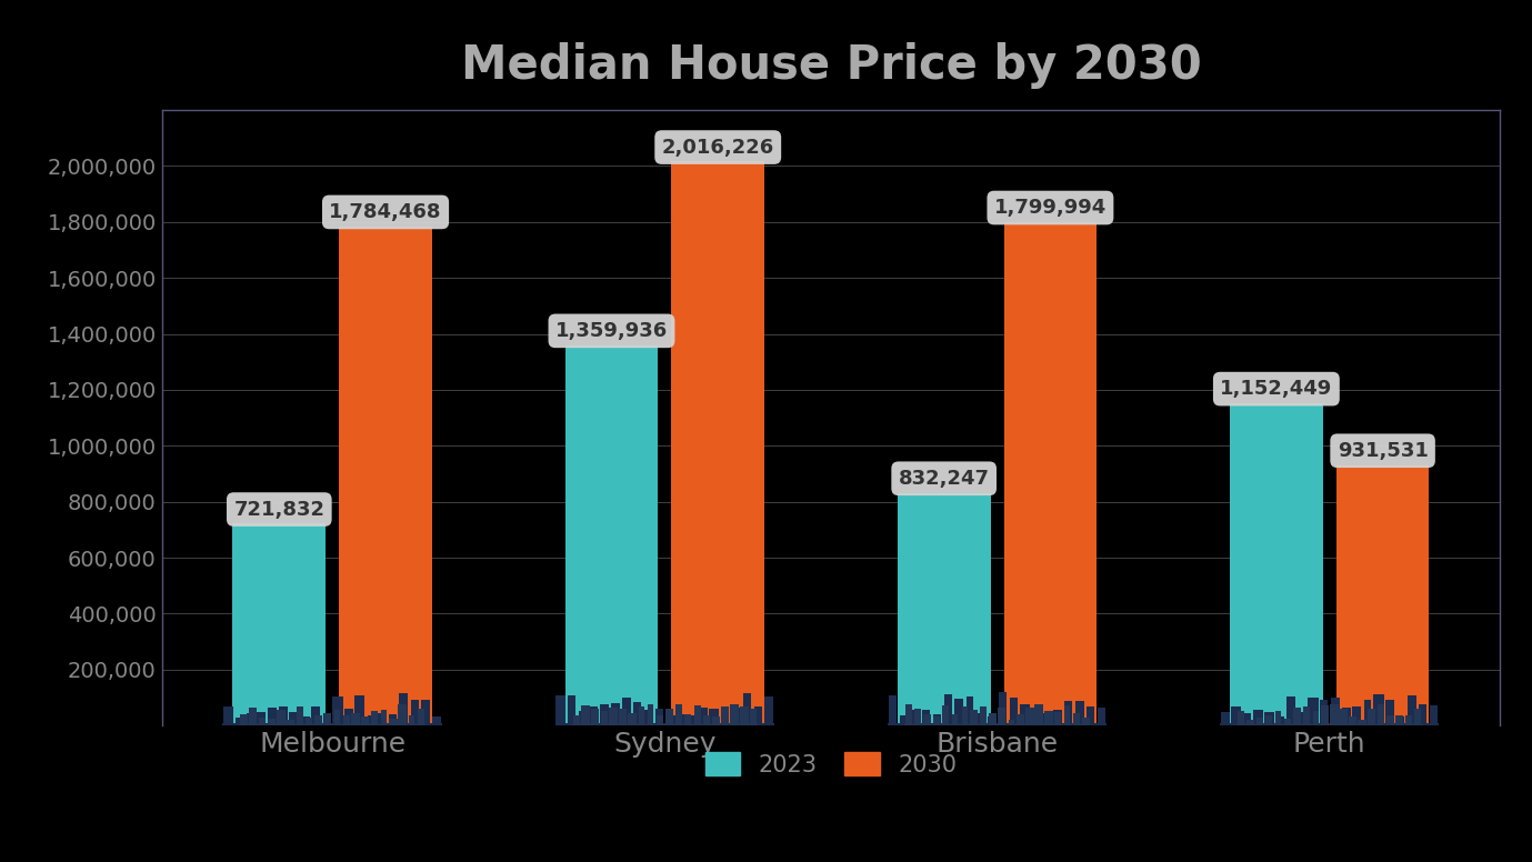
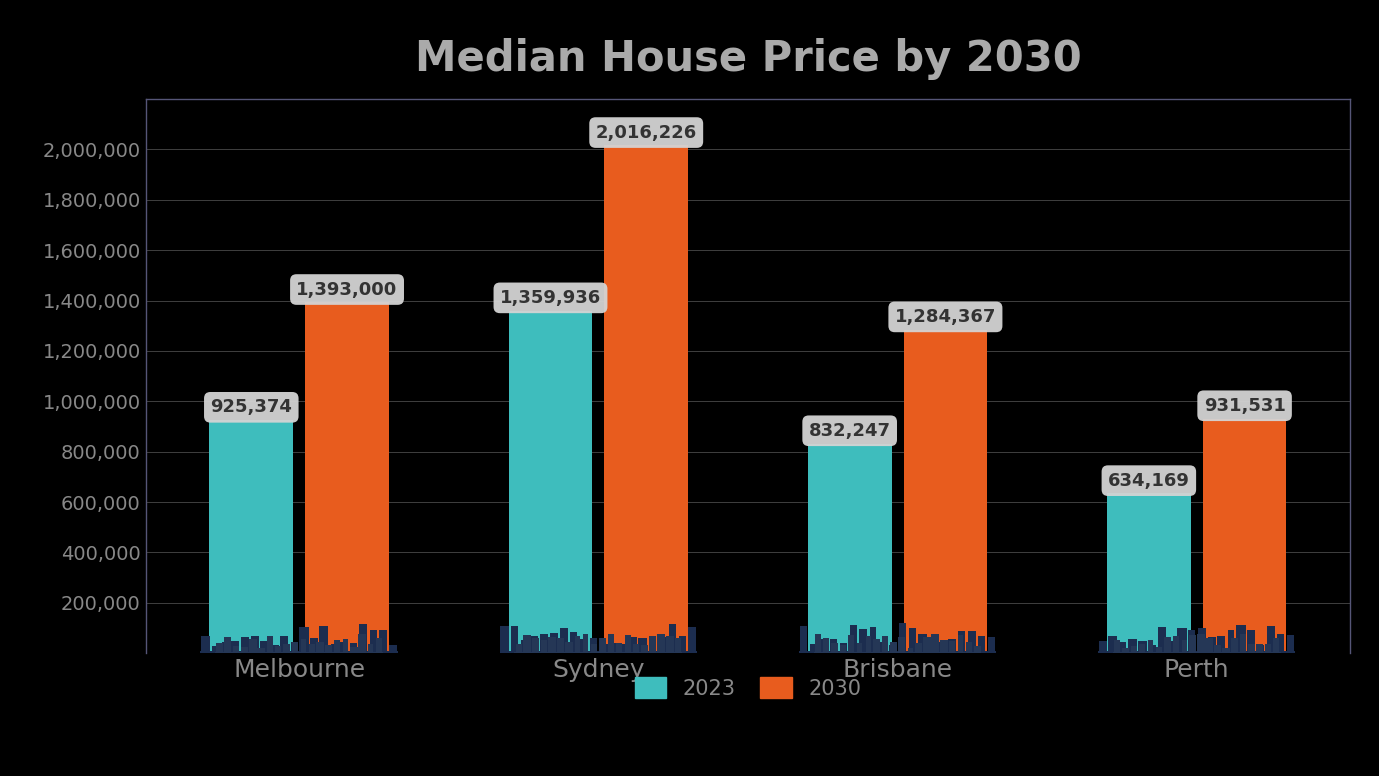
2023/Melbourne: 721,832 -> 925,374
2030/Melbourne: 1,784,468 -> 1,393,000
2030/Brisbane: 1,799,994 -> 1,284,367
2023/Perth: 1,152,449 -> 634,169
